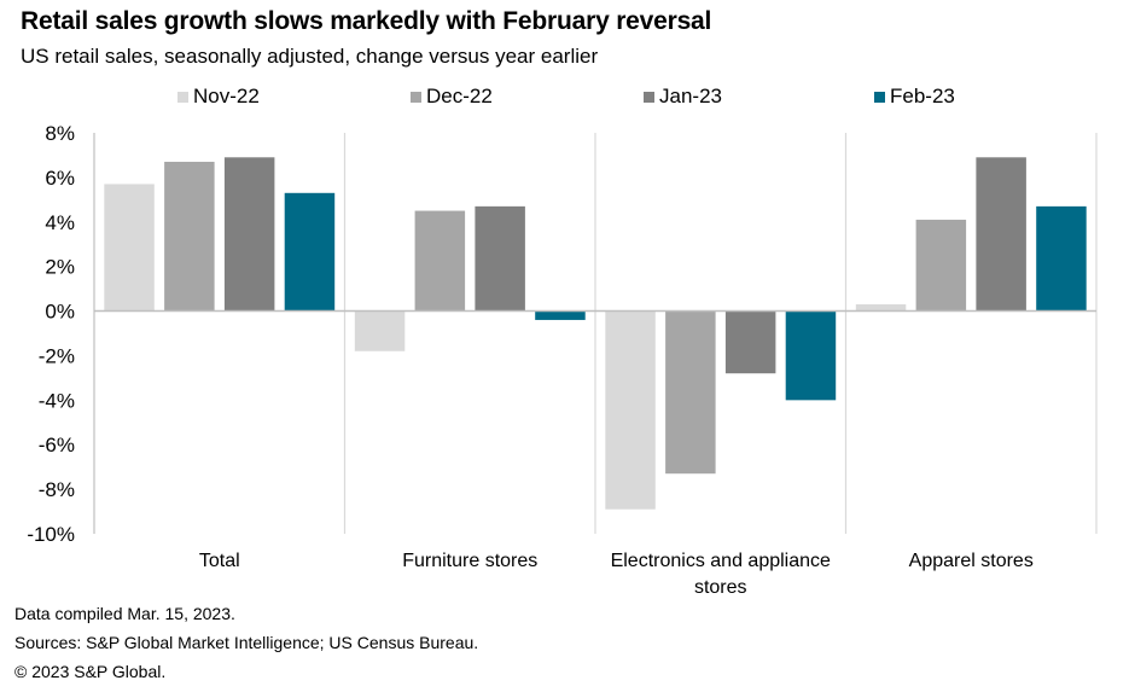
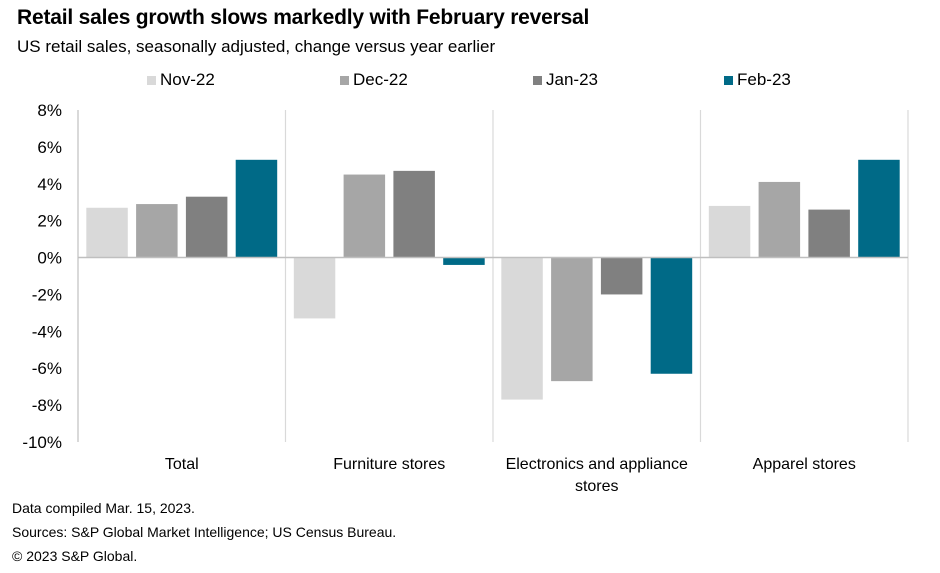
Nov-22/Total: 5.7% -> 2.7%
Dec-22/Total: 6.7% -> 2.9%
Jan-23/Total: 6.9% -> 3.3%
Nov-22/Furniture stores: -1.8% -> -3.3%
Nov-22/Electronics and appliance stores: -8.9% -> -7.7%
Dec-22/Electronics and appliance stores: -7.3% -> -6.7%
Jan-23/Electronics and appliance stores: -2.8% -> -2.0%
Feb-23/Electronics and appliance stores: -4.0% -> -6.3%
Nov-22/Apparel stores: 0.3% -> 2.8%
Jan-23/Apparel stores: 6.9% -> 2.6%
Feb-23/Apparel stores: 4.7% -> 5.3%
